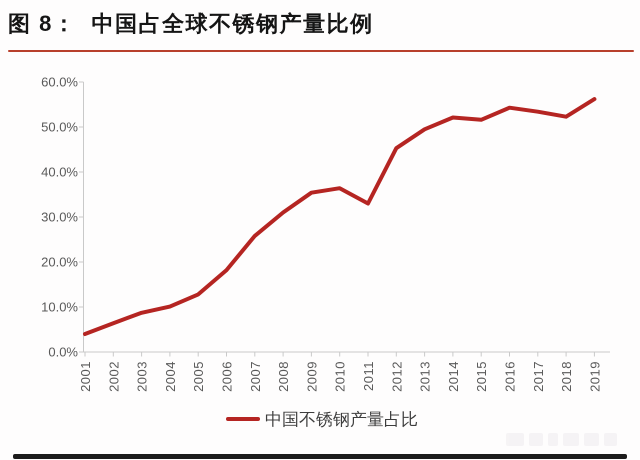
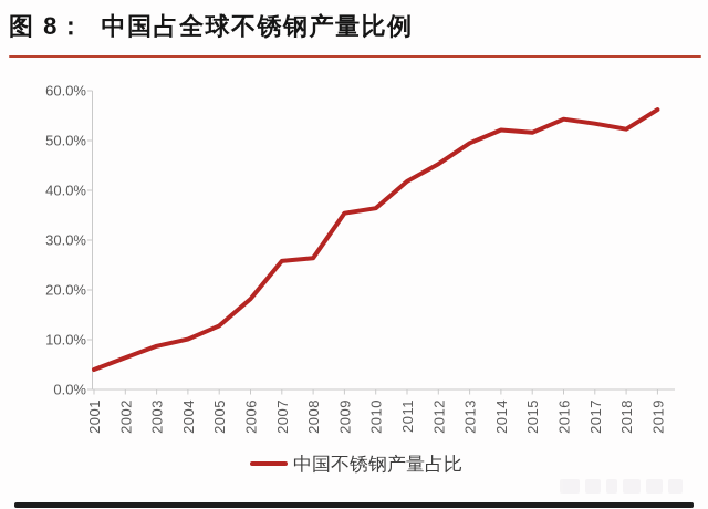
2008: 31% -> 26%
2011: 33% -> 42%
